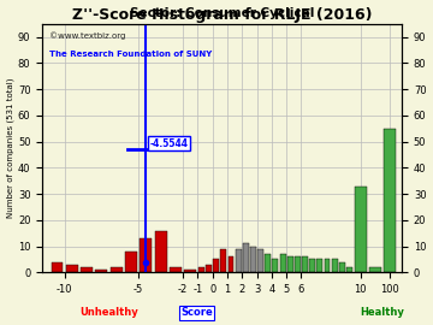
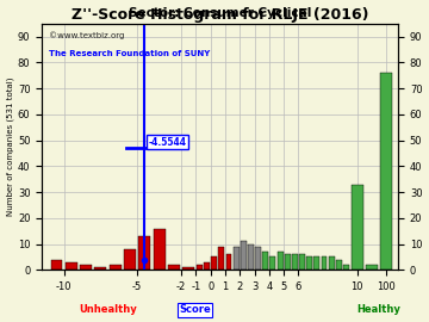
100: 55 -> 76
